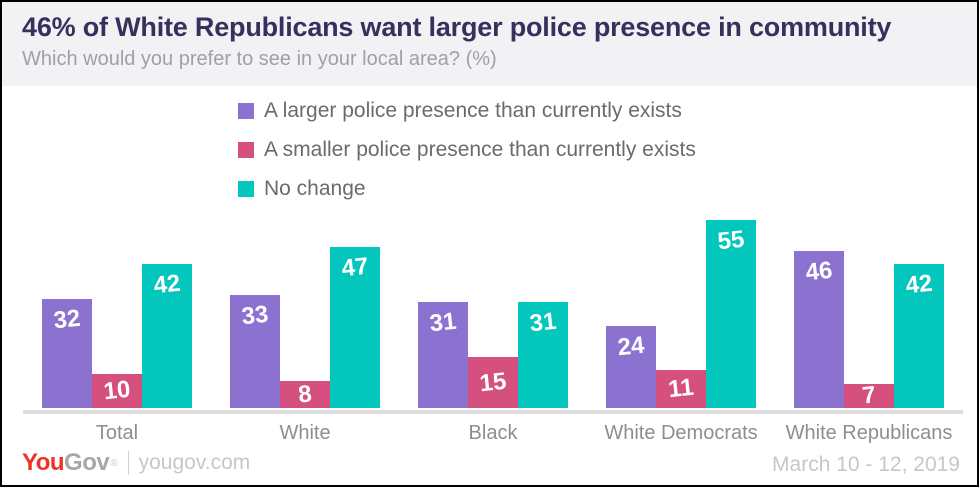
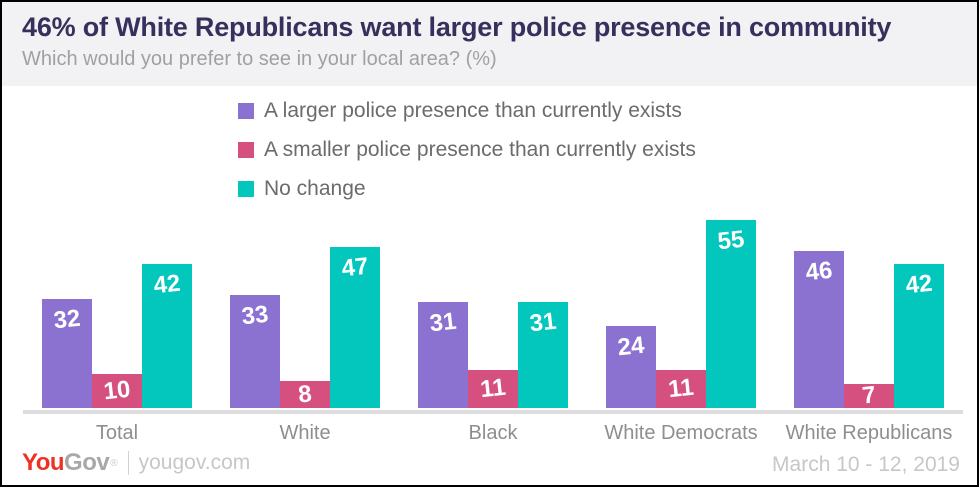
A smaller police presence than currently exists/Black: 15 -> 11
